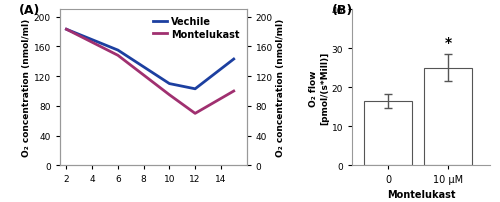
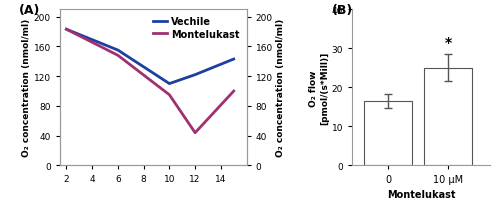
Vechile/12: 103 -> 122
Montelukast/12: 70 -> 44
